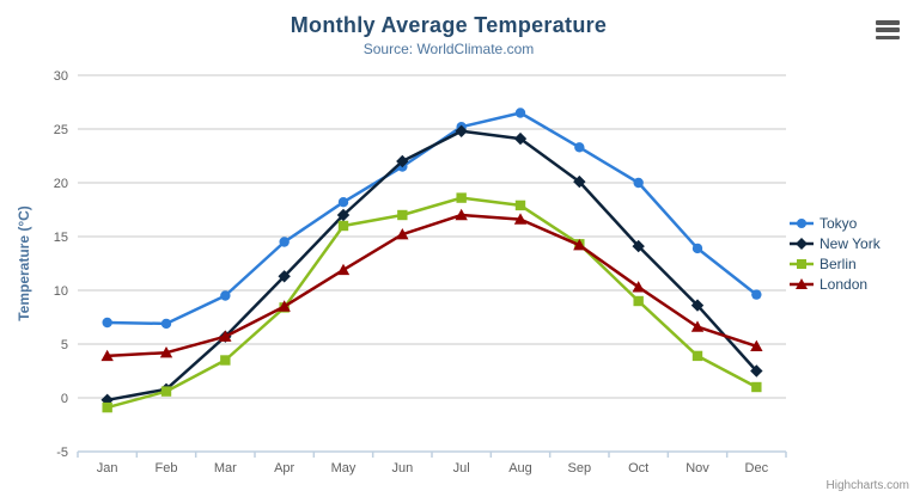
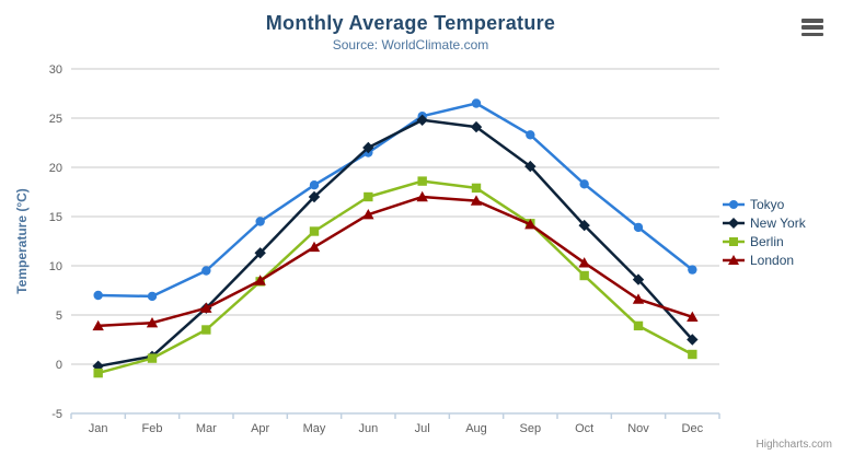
Berlin/May: 16 -> 14
Tokyo/Oct: 20 -> 18
